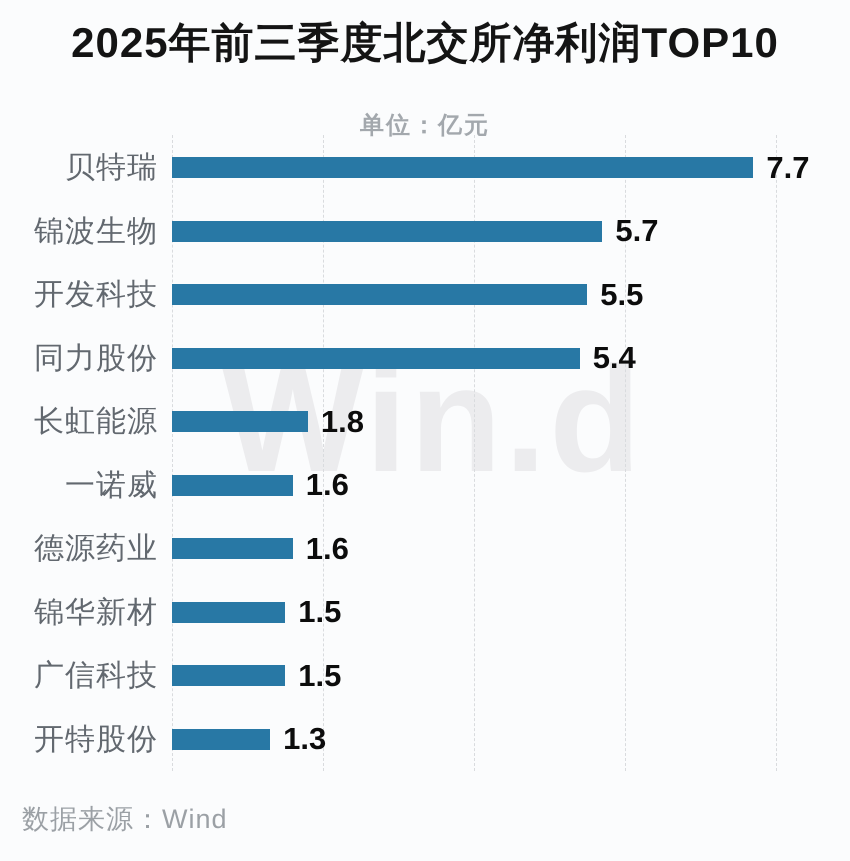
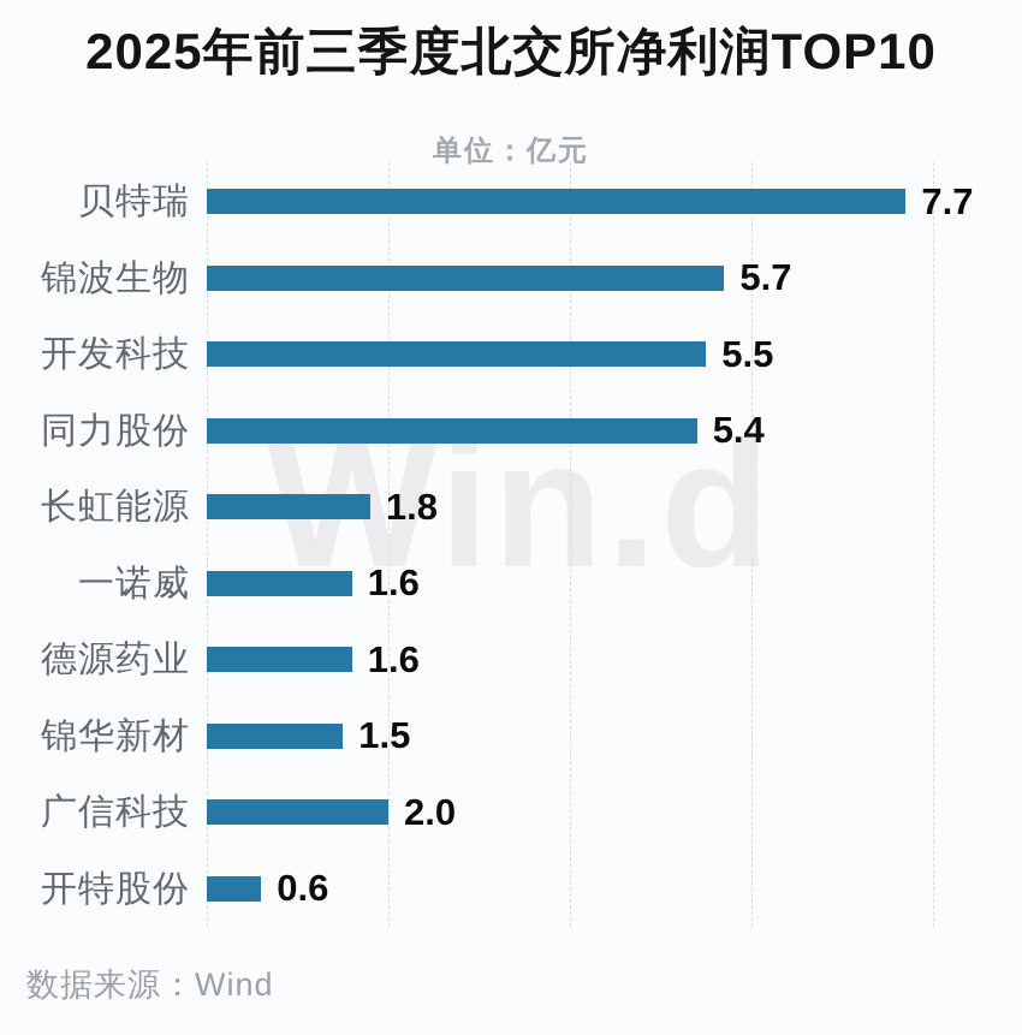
广信科技: 1.5 -> 2.0
开特股份: 1.3 -> 0.6
